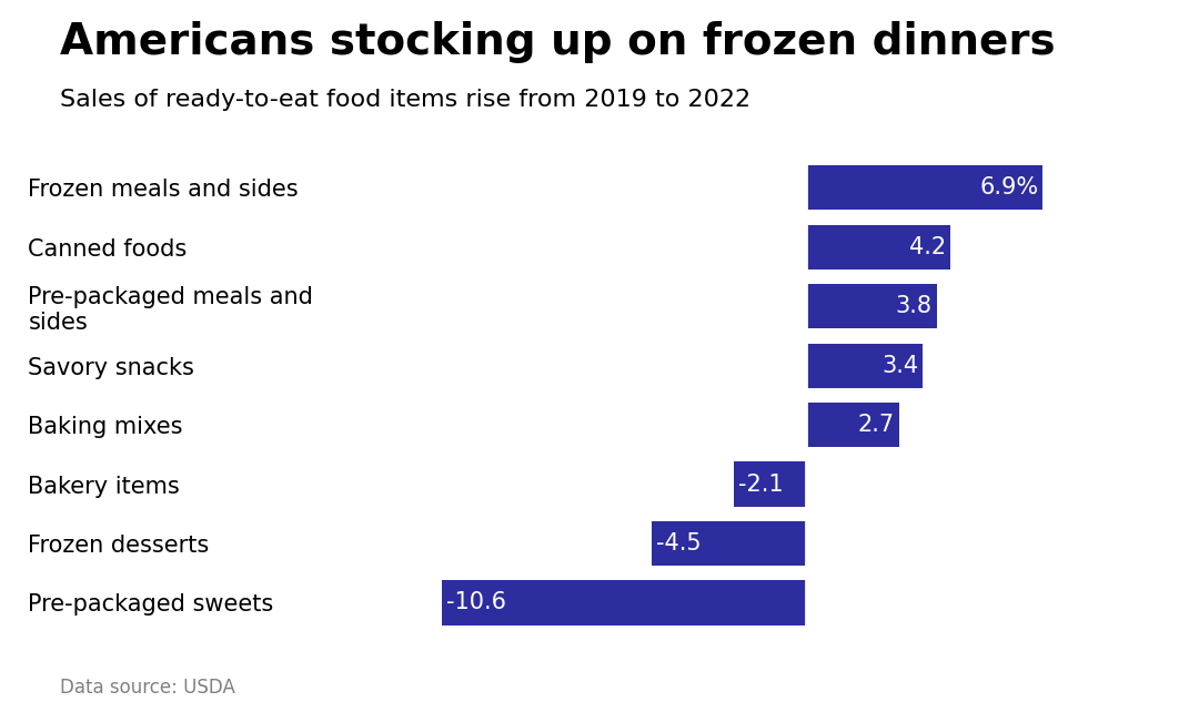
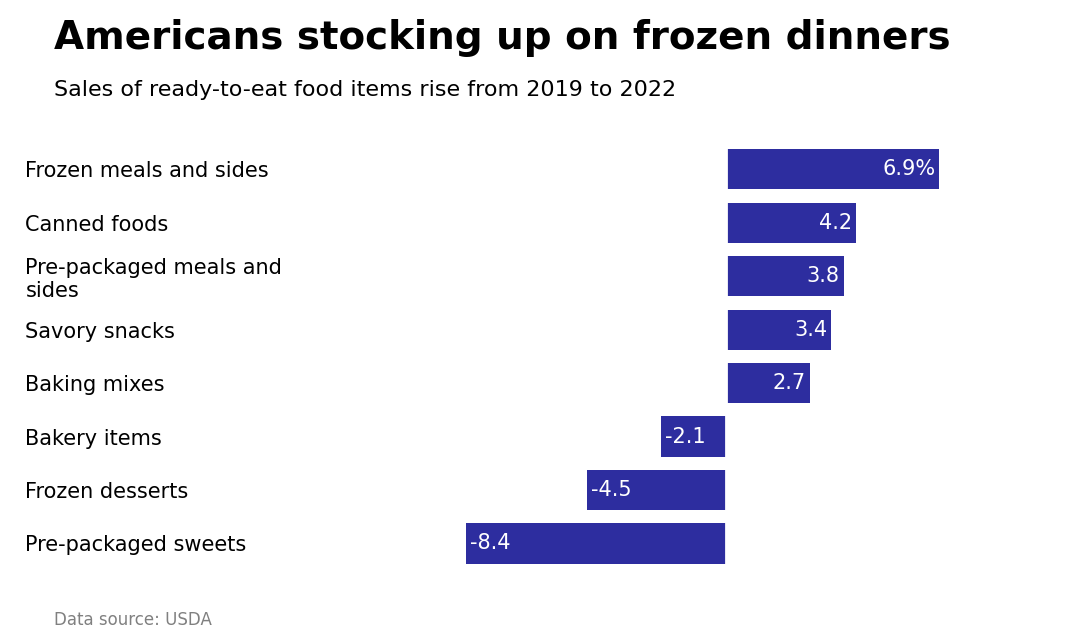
Pre-packaged sweets: -10.6 -> -8.4
